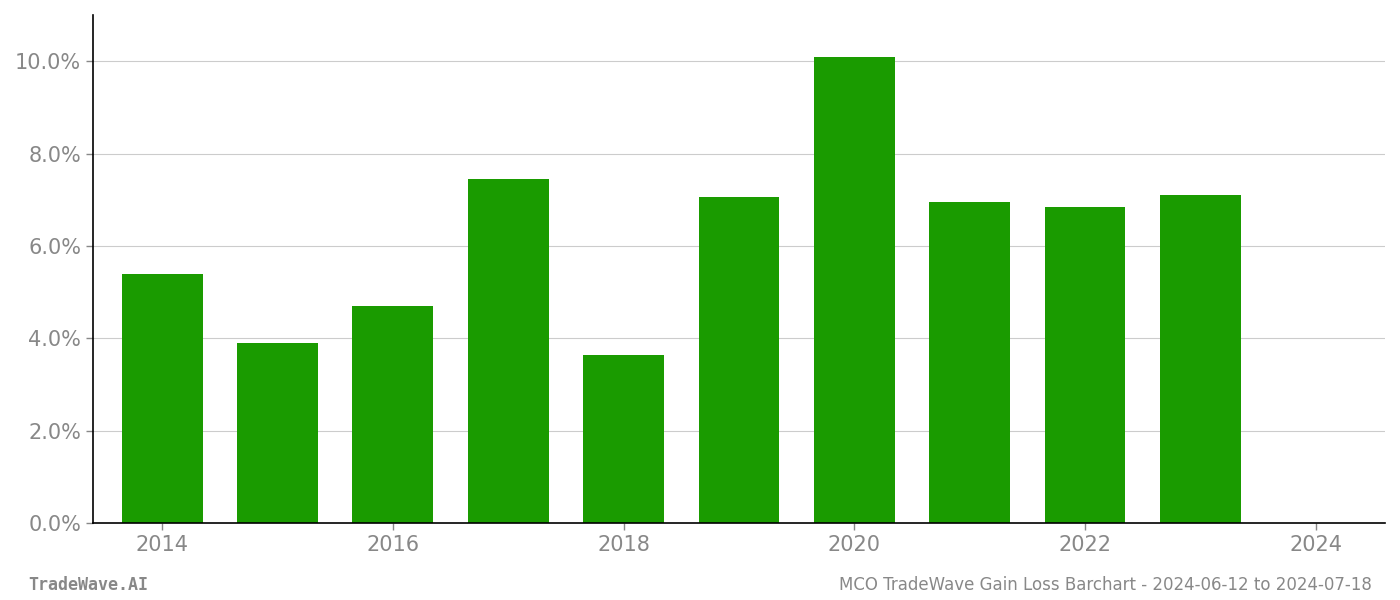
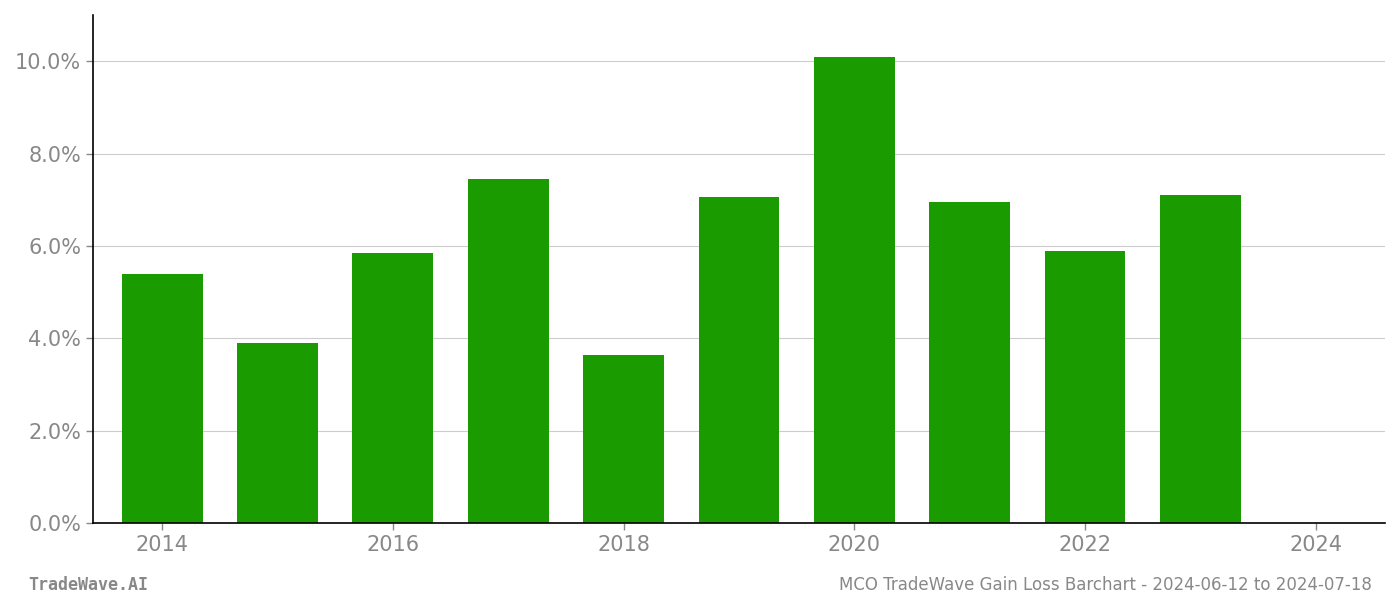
2016: 4.70% -> 5.85%
2022: 6.85% -> 5.90%
